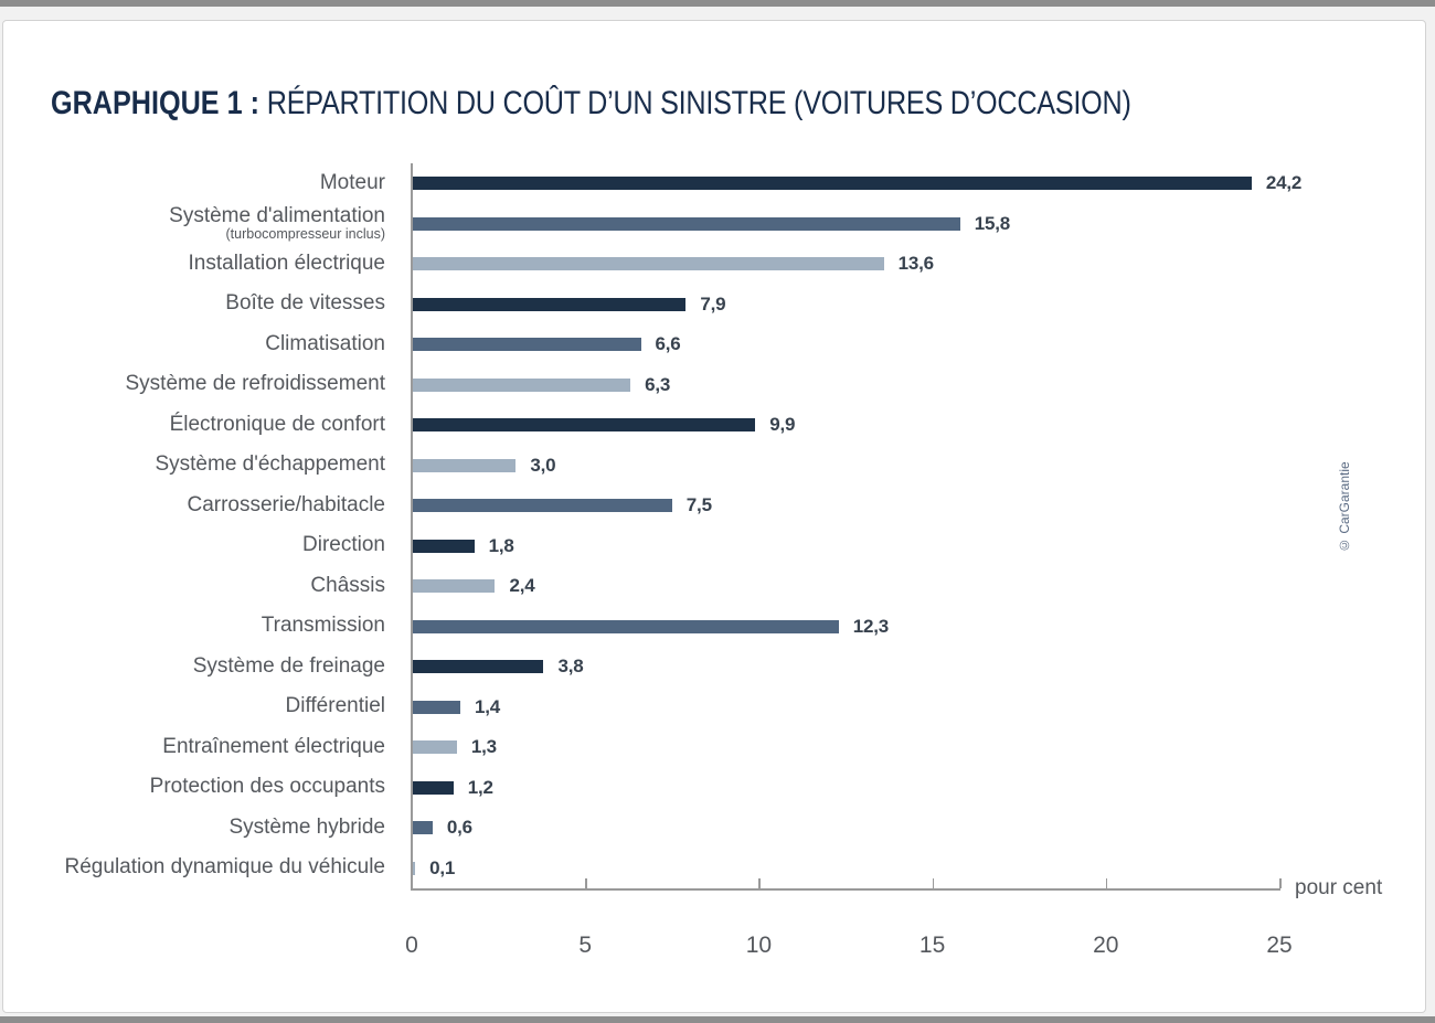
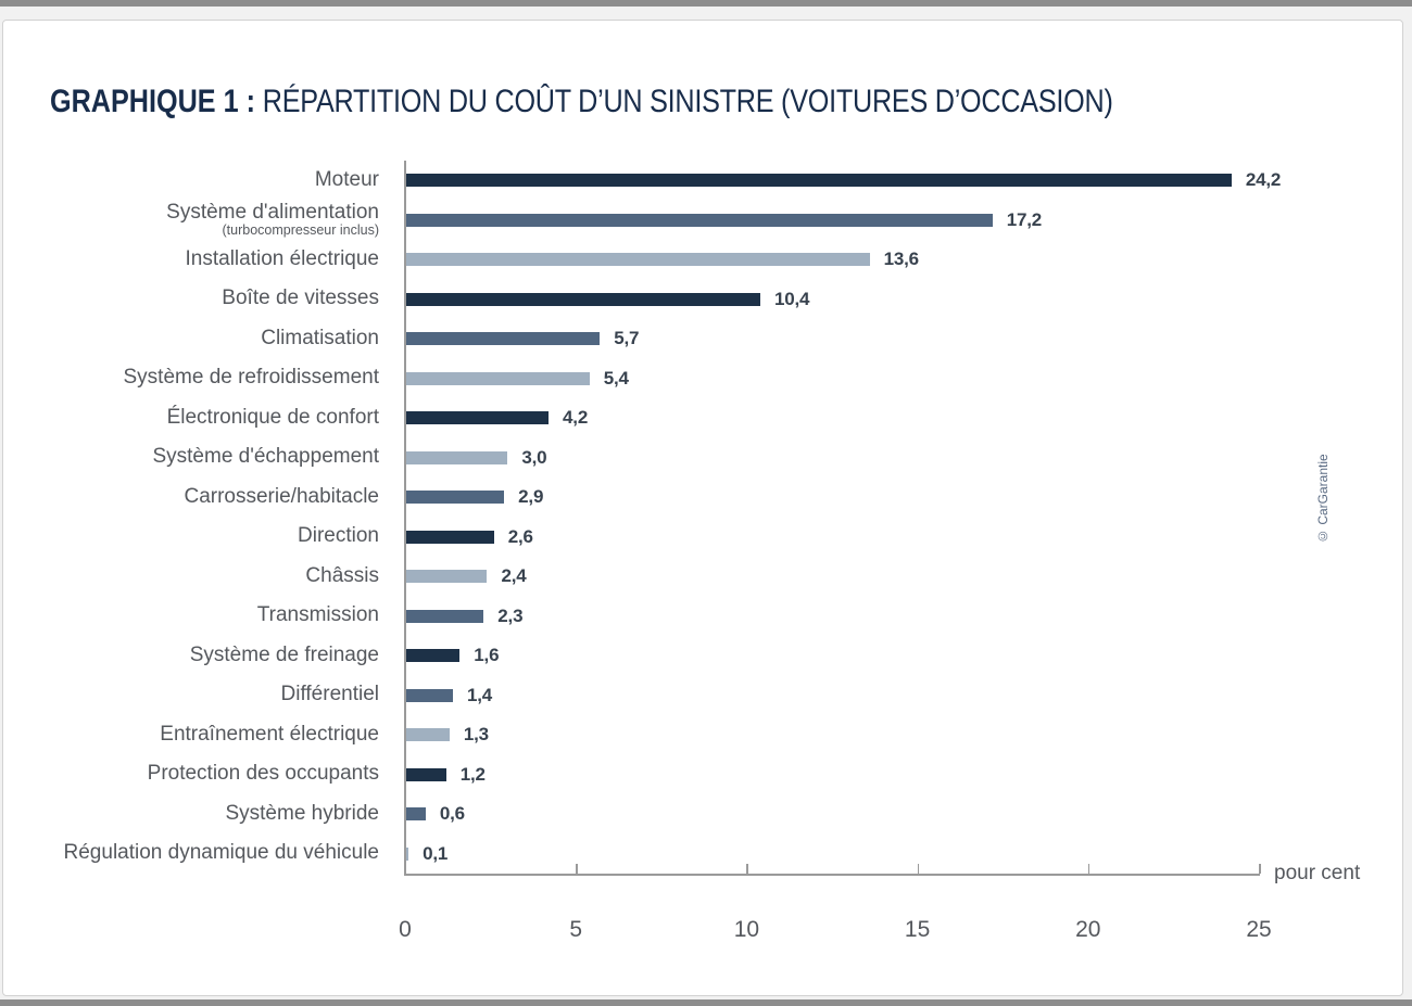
Système d'alimentation: 15,8 -> 17,2
Boîte de vitesses: 7,9 -> 10,4
Climatisation: 6,6 -> 5,7
Système de refroidissement: 6,3 -> 5,4
Électronique de confort: 9,9 -> 4,2
Carrosserie/habitacle: 7,5 -> 2,9
Direction: 1,8 -> 2,6
Transmission: 12,3 -> 2,3
Système de freinage: 3,8 -> 1,6
